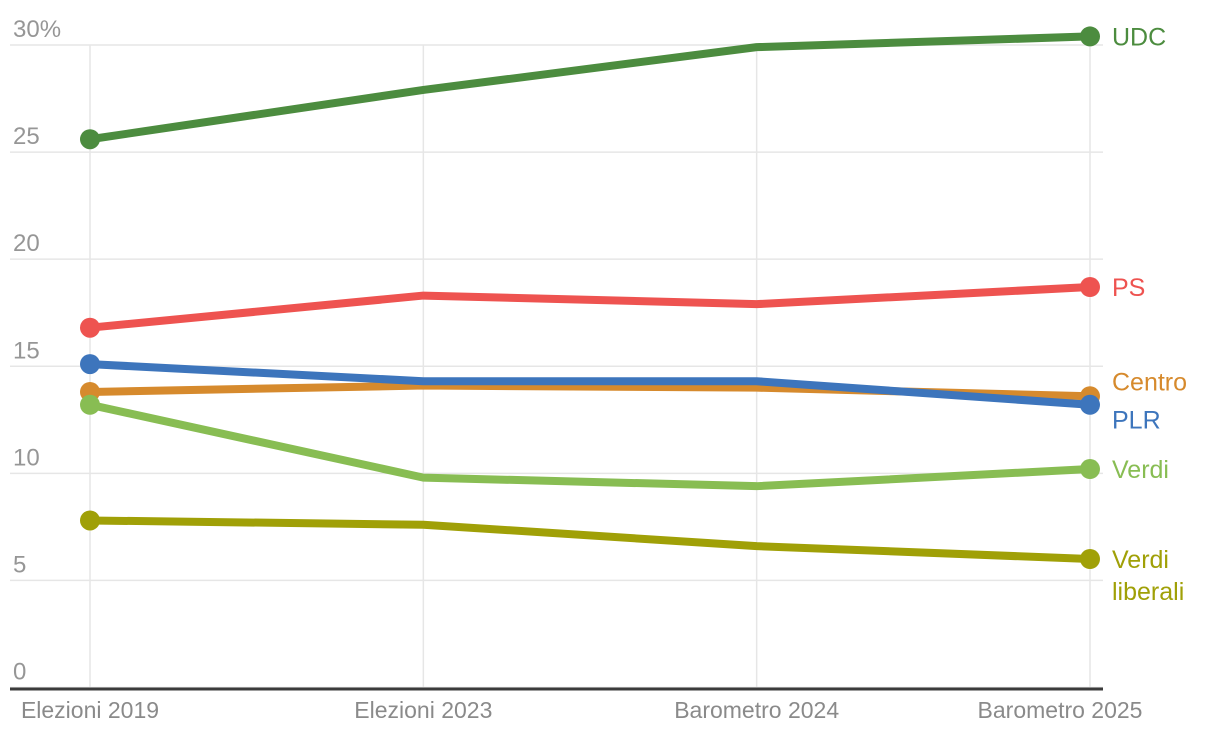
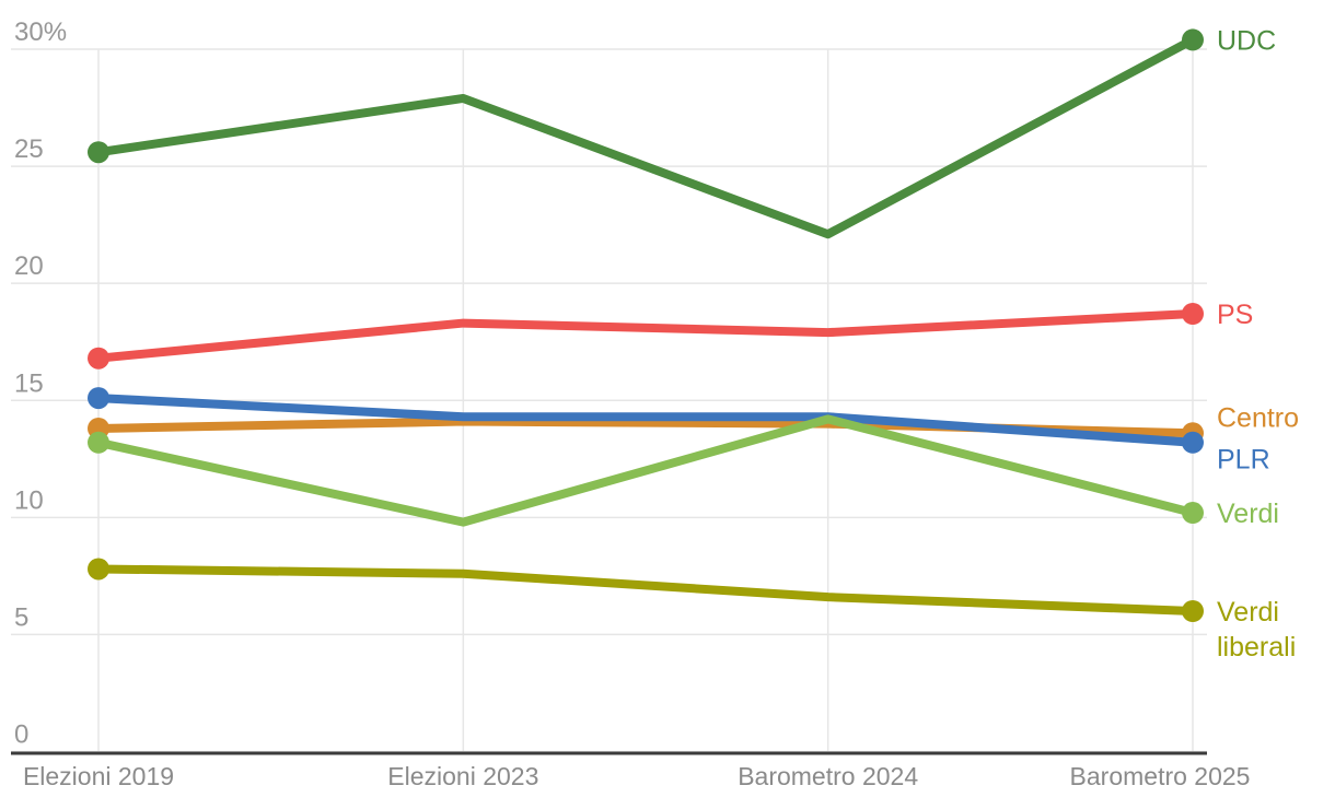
UDC/Barometro 2024: 29.9% -> 22.1%
Verdi/Barometro 2024: 9.4% -> 14.2%
